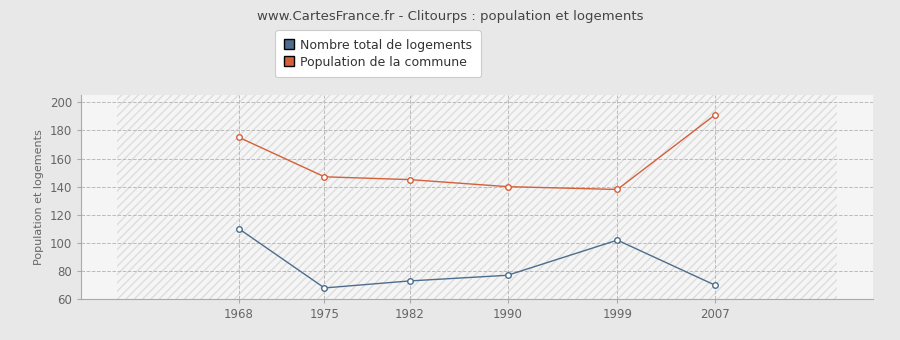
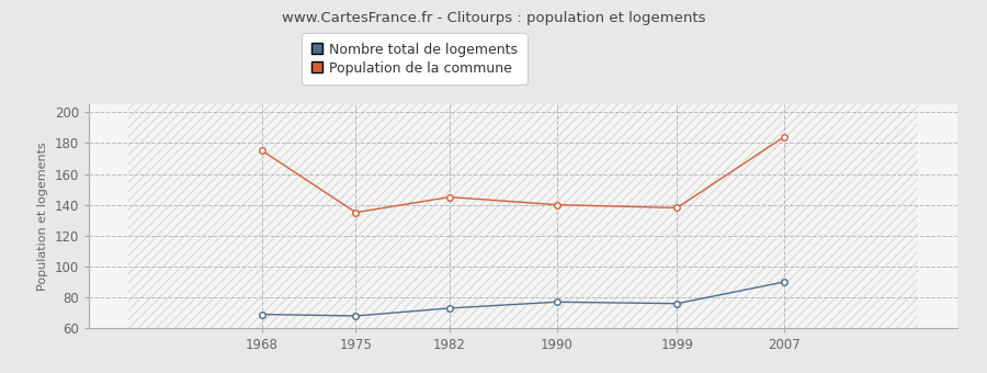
Nombre total de logements/1968: 110 -> 69
Population de la commune/1975: 147 -> 135
Nombre total de logements/1999: 102 -> 76
Nombre total de logements/2007: 70 -> 90
Population de la commune/2007: 191 -> 184
